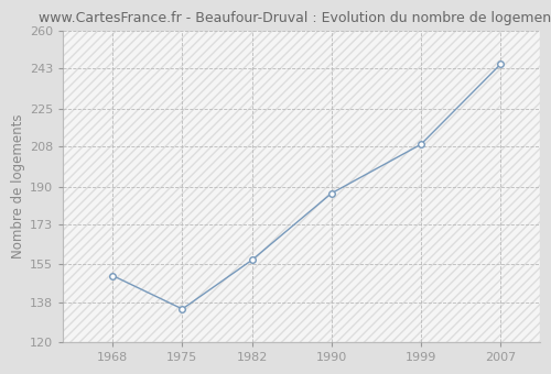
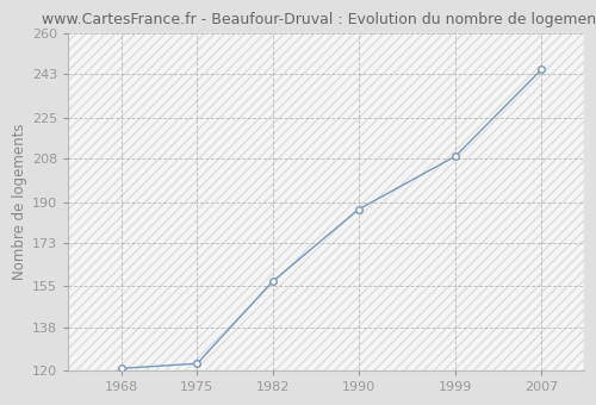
1968: 150 -> 121
1975: 135 -> 123
